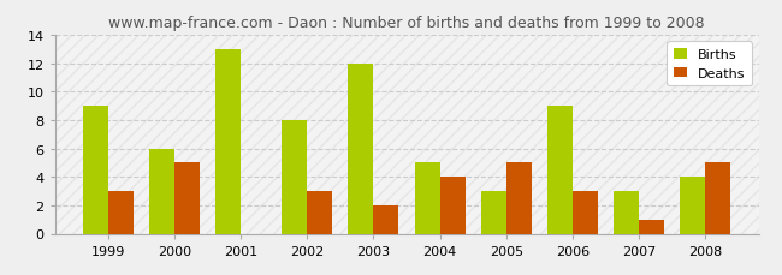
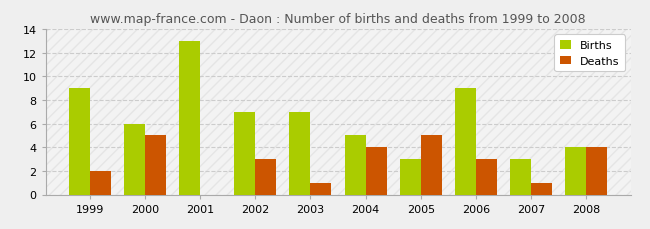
Deaths/1999: 3 -> 2
Births/2002: 8 -> 7
Births/2003: 12 -> 7
Deaths/2003: 2 -> 1
Deaths/2008: 5 -> 4
